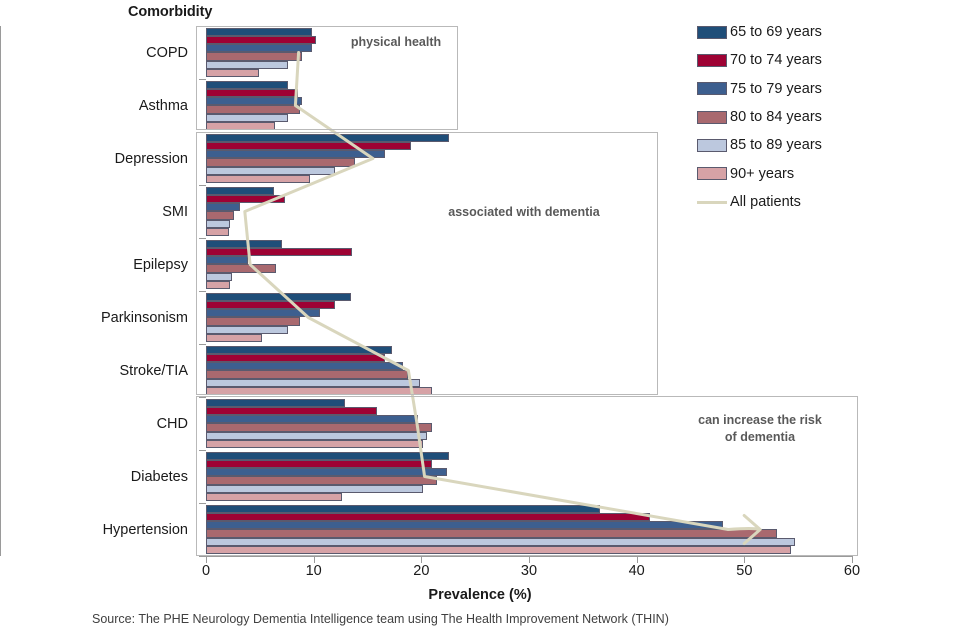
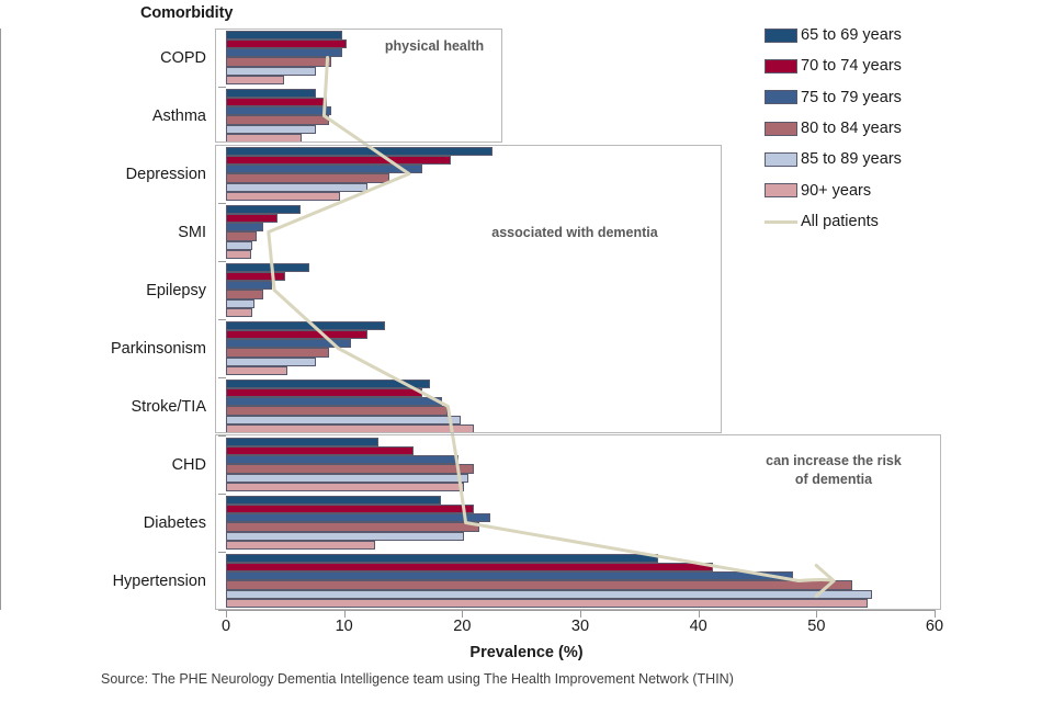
70 to 74 years/SMI: 7.3 -> 4.4
70 to 74 years/Epilepsy: 13.6 -> 5.0
80 to 84 years/Epilepsy: 6.5 -> 3.2
65 to 69 years/Diabetes: 22.6 -> 18.2
